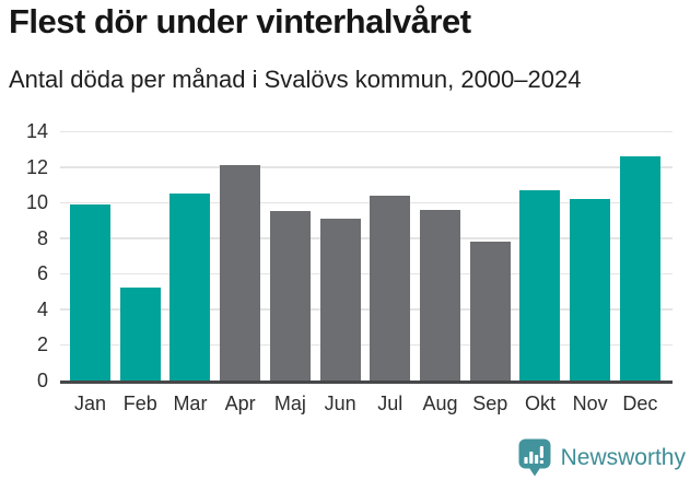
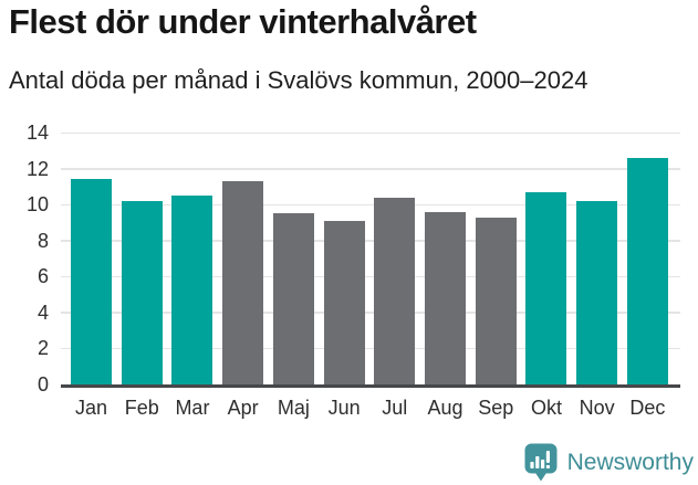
Jan: 9.9 -> 11.4
Feb: 5.2 -> 10.2
Apr: 12.1 -> 11.3
Sep: 7.8 -> 9.3
